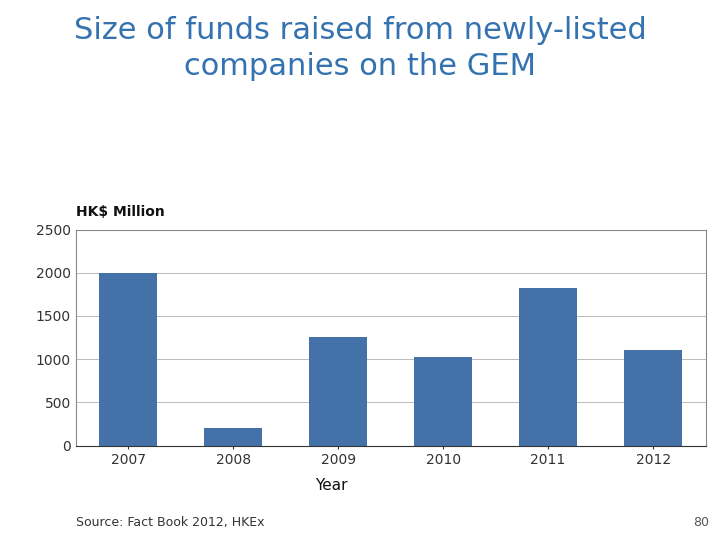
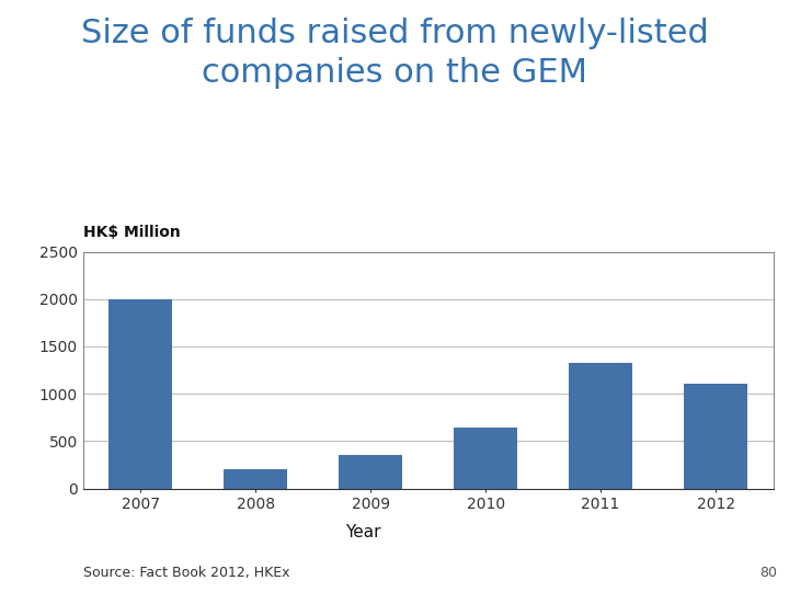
2009: 1260 -> 350
2010: 1020 -> 640
2011: 1820 -> 1330
